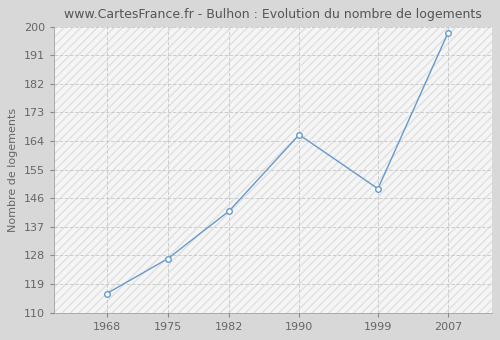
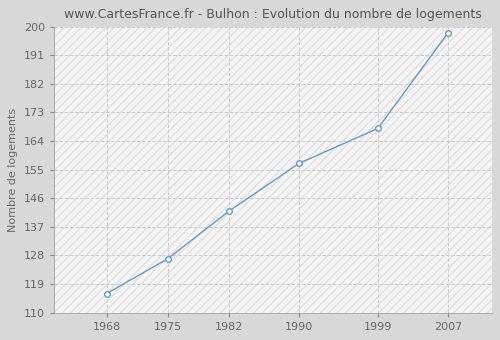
1990: 166 -> 157
1999: 149 -> 168
